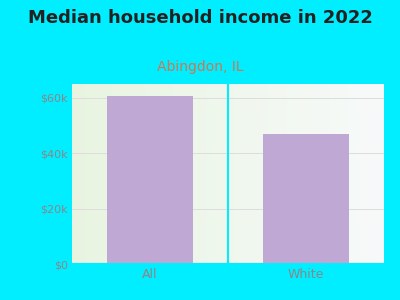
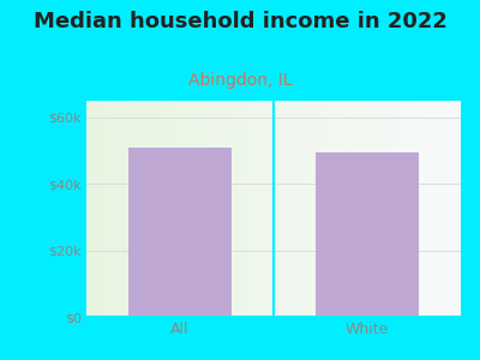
All: $60.5k -> $51.0k
White: $47.0k -> $49.5k
